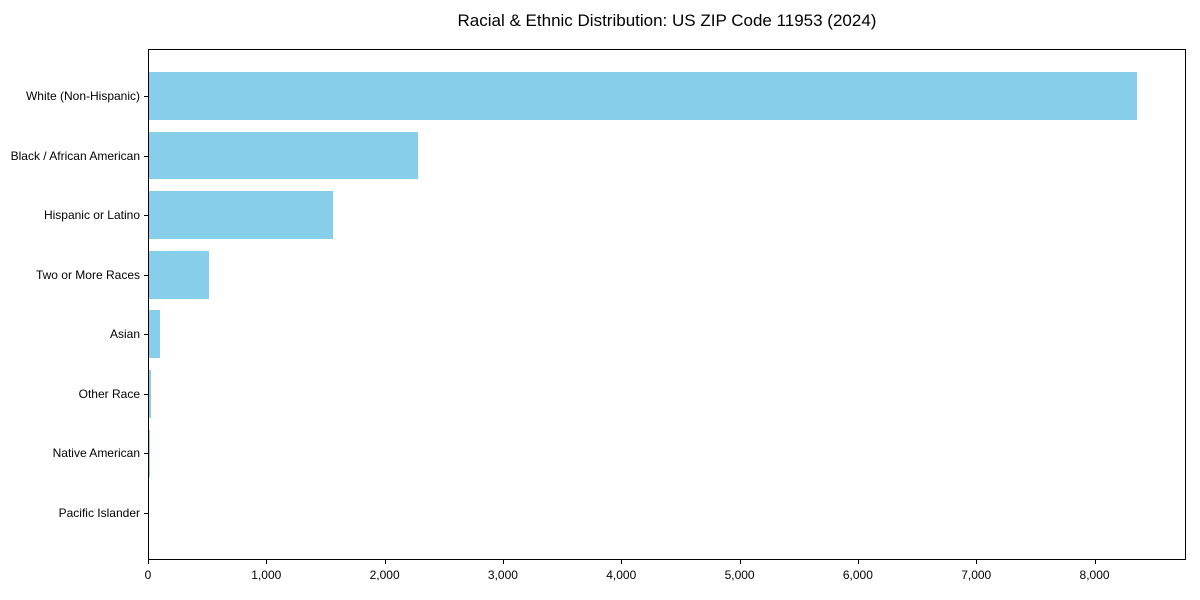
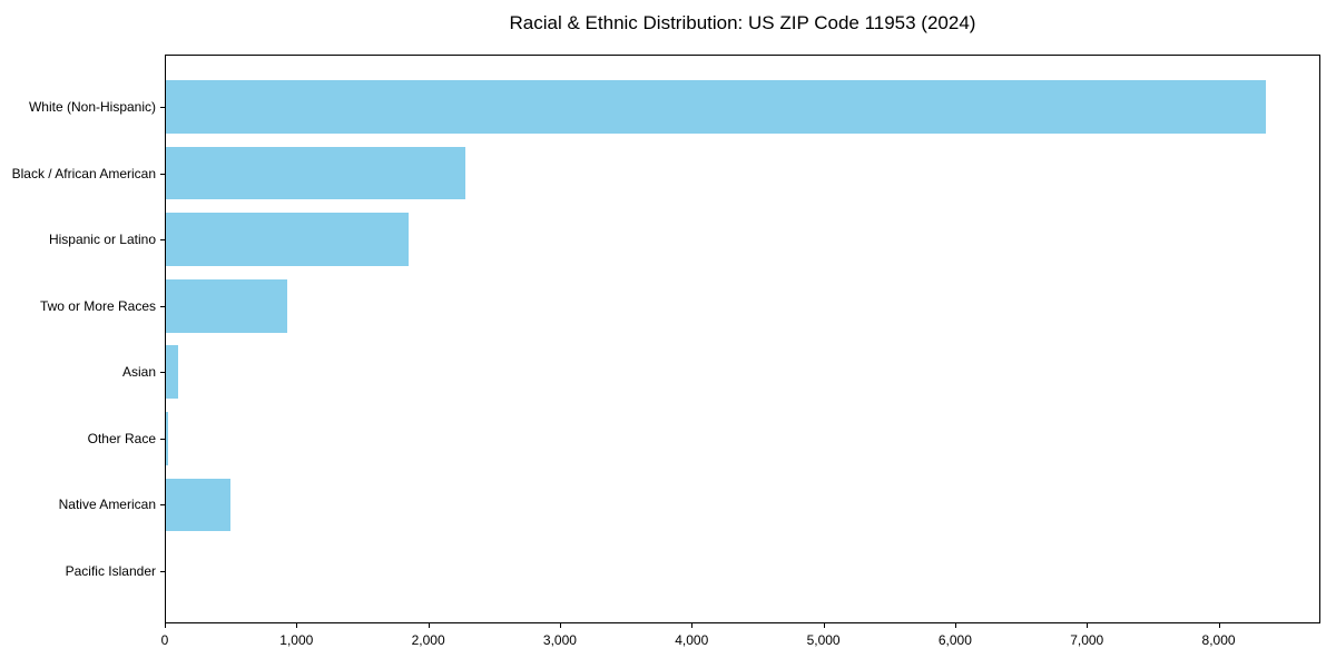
Hispanic or Latino: 1560 -> 1850
Two or More Races: 510 -> 930
Native American: 10 -> 500
